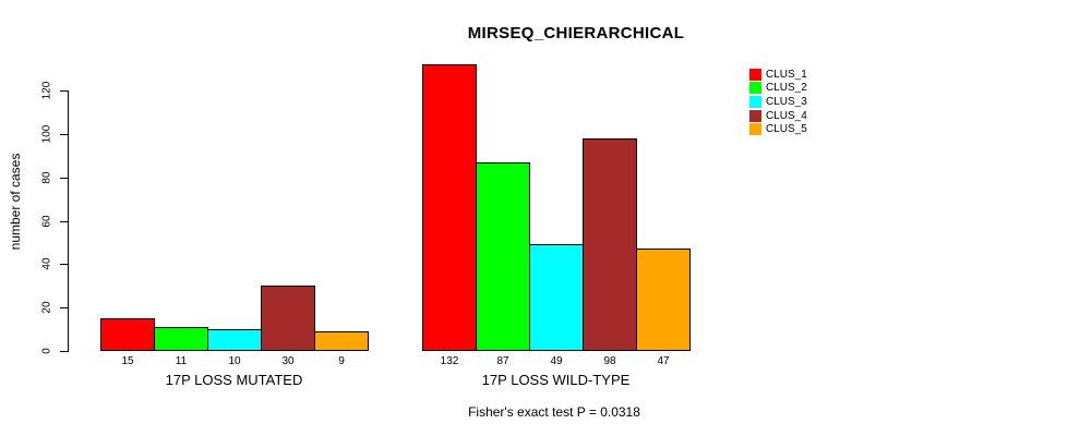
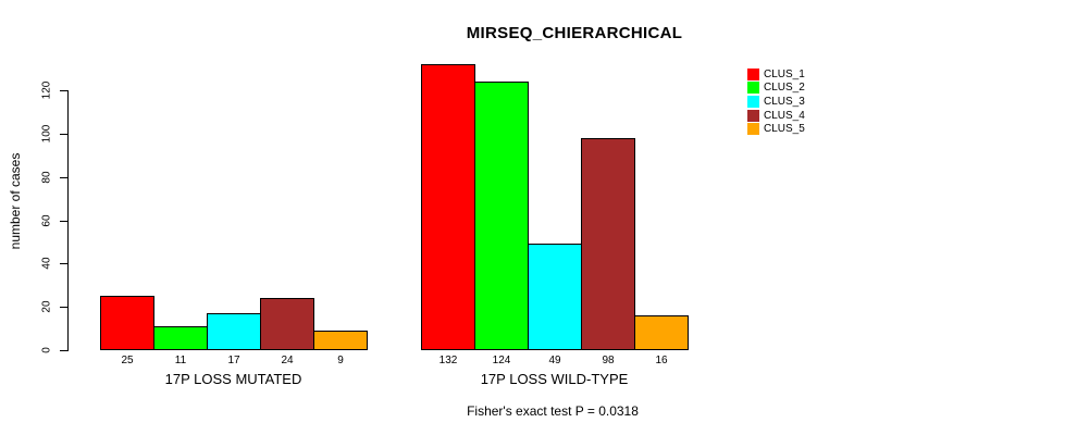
CLUS_1/17P LOSS MUTATED: 15 -> 25
CLUS_3/17P LOSS MUTATED: 10 -> 17
CLUS_4/17P LOSS MUTATED: 30 -> 24
CLUS_2/17P LOSS WILD-TYPE: 87 -> 124
CLUS_5/17P LOSS WILD-TYPE: 47 -> 16
